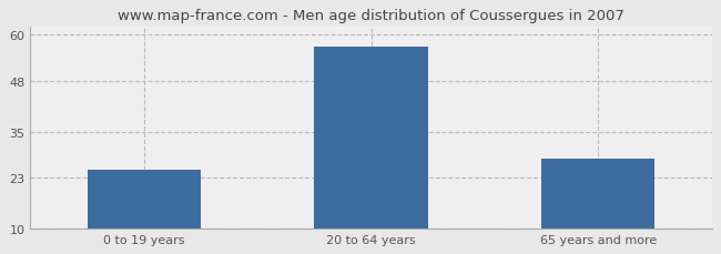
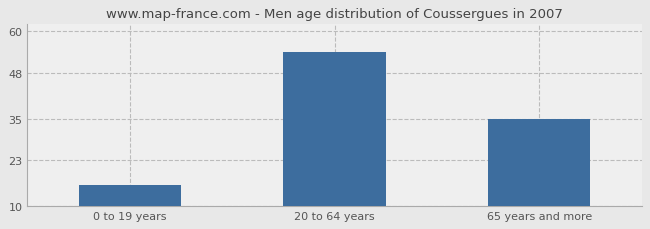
0 to 19 years: 25 -> 16
20 to 64 years: 57 -> 54
65 years and more: 28 -> 35
